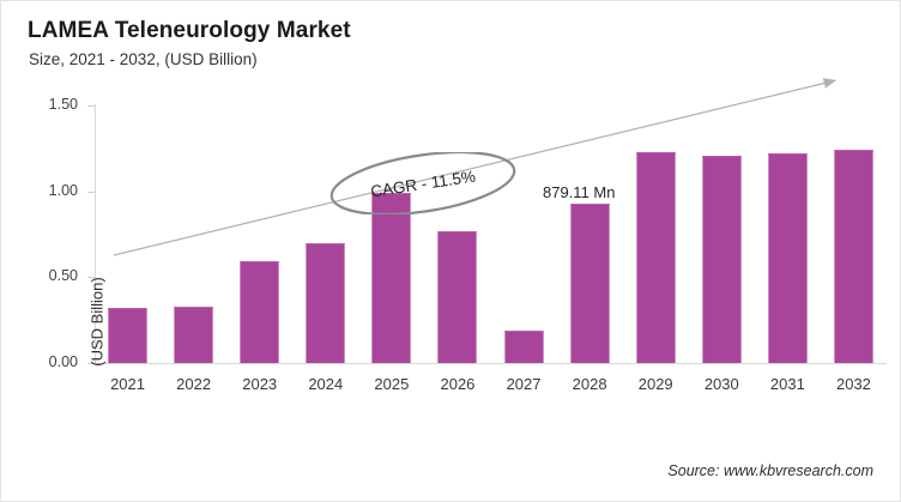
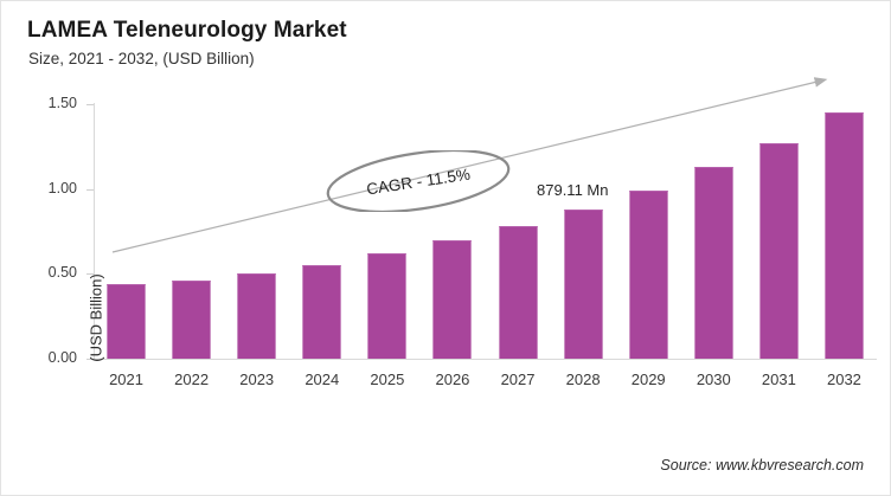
2021: 0.32 -> 0.44
2022: 0.33 -> 0.46
2023: 0.59 -> 0.50
2024: 0.70 -> 0.55
2025: 0.99 -> 0.62
2026: 0.77 -> 0.70
2027: 0.19 -> 0.78
2028: 0.93 -> 0.88
2029: 1.23 -> 0.99
2030: 1.21 -> 1.13
2031: 1.22 -> 1.27
2032: 1.24 -> 1.45
